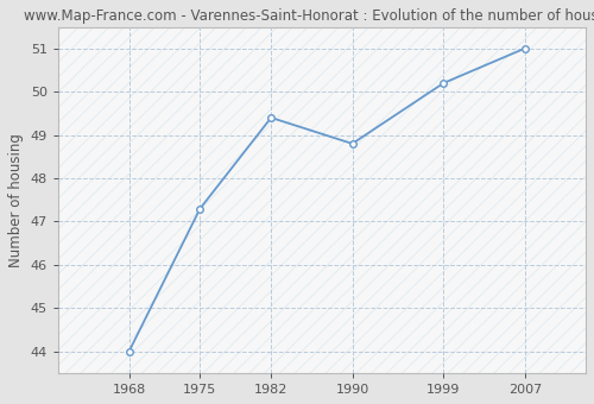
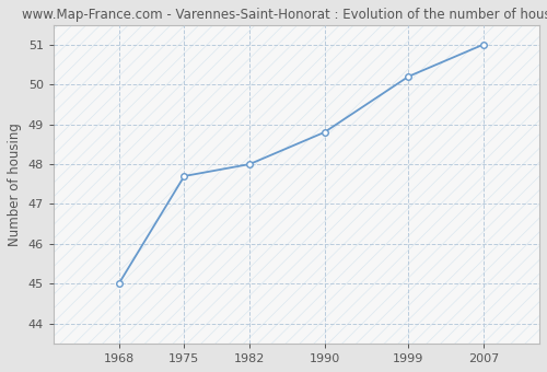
1968: 44.0 -> 45.0
1975: 47.3 -> 47.7
1982: 49.4 -> 48.0
